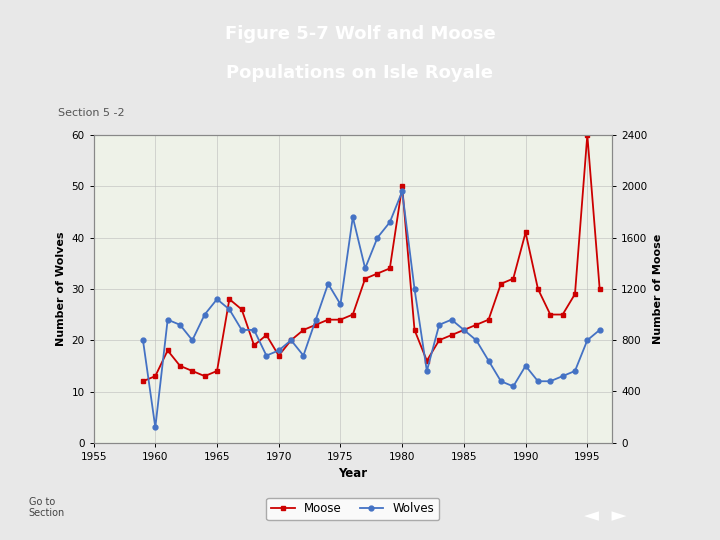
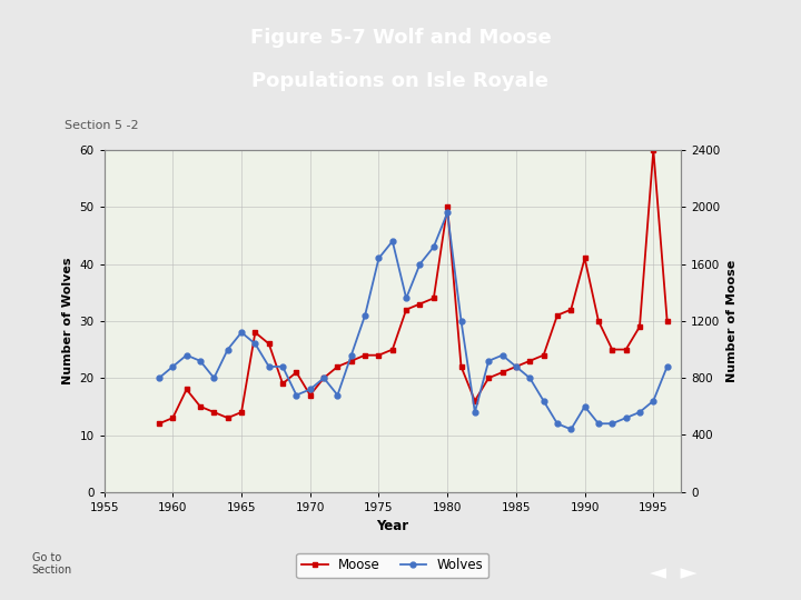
Wolves/1960: 3 -> 22
Wolves/1975: 27 -> 41
Wolves/1995: 20 -> 16
